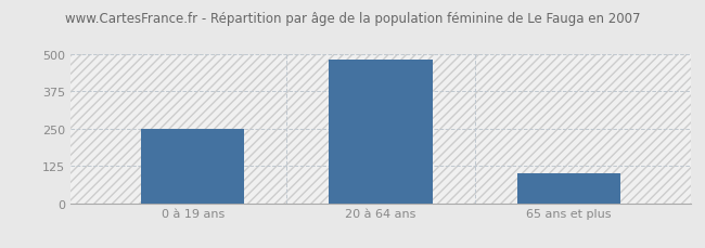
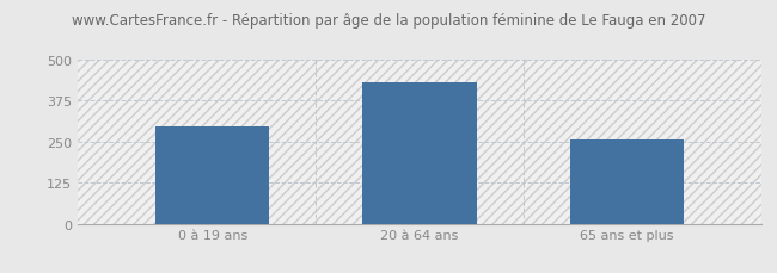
0 à 19 ans: 247 -> 295
20 à 64 ans: 481 -> 430
65 ans et plus: 100 -> 255
